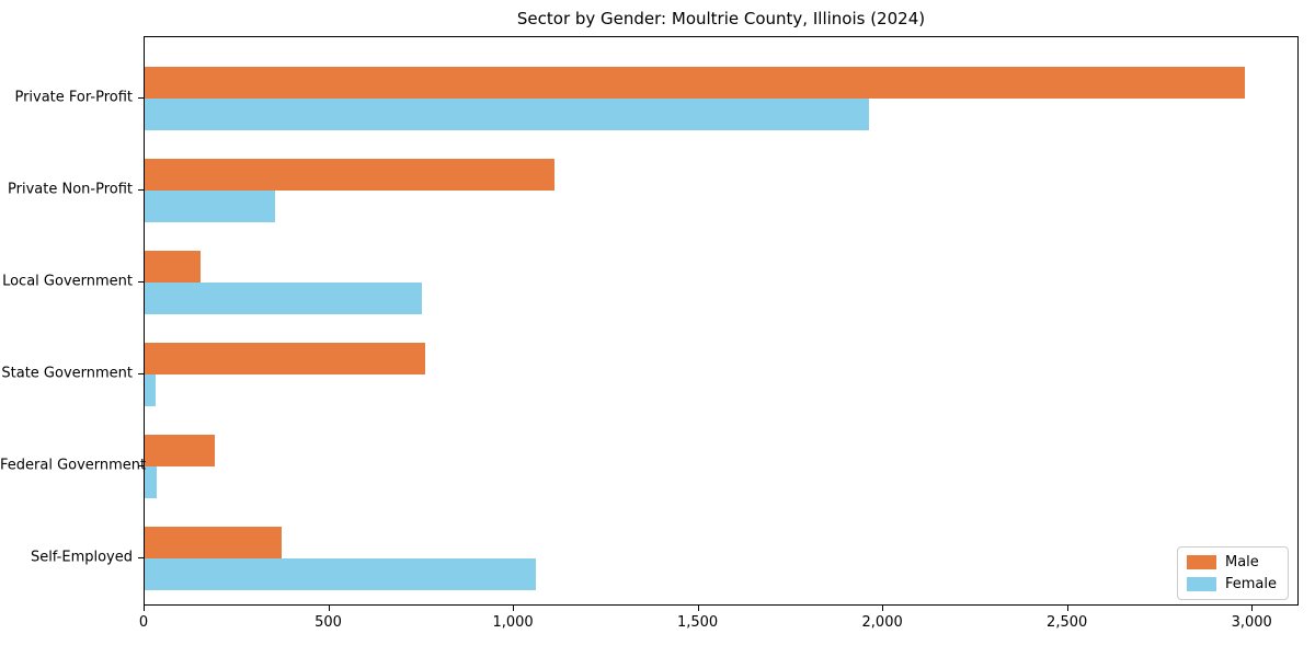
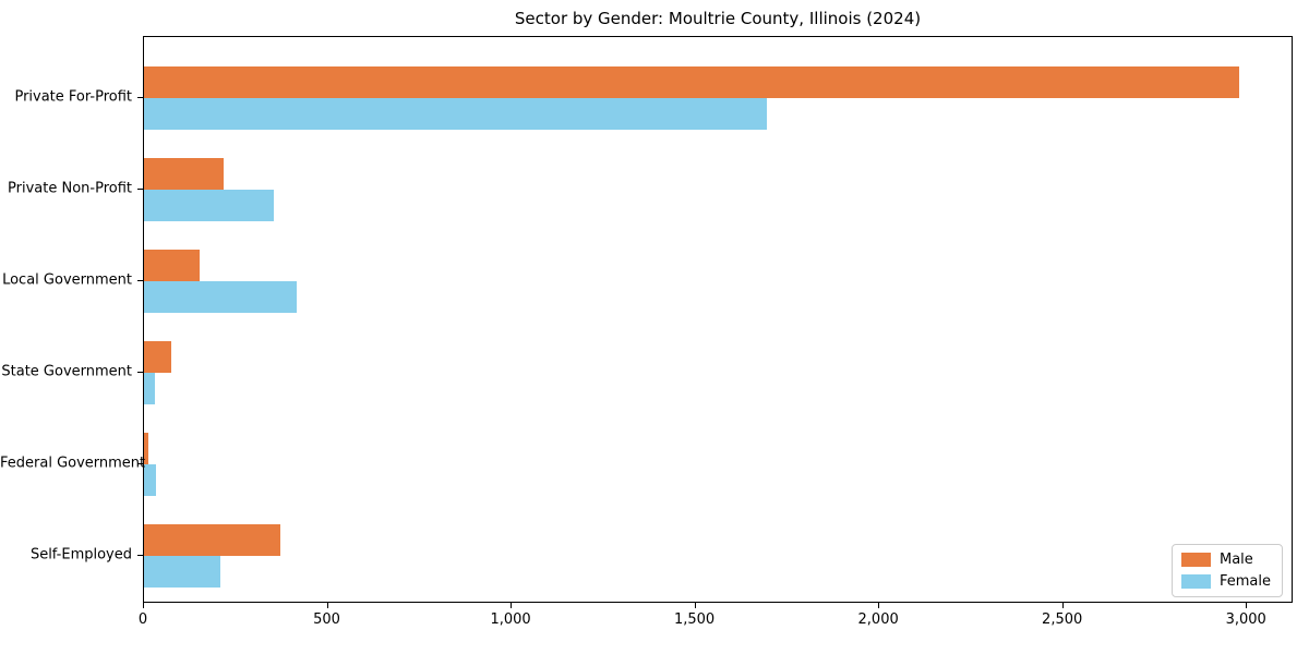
Female/Private For-Profit: 1960 -> 1690
Male/Private Non-Profit: 1110 -> 220
Female/Local Government: 750 -> 420
Male/State Government: 760 -> 70
Male/Federal Government: 190 -> 10
Female/Self-Employed: 1060 -> 210
